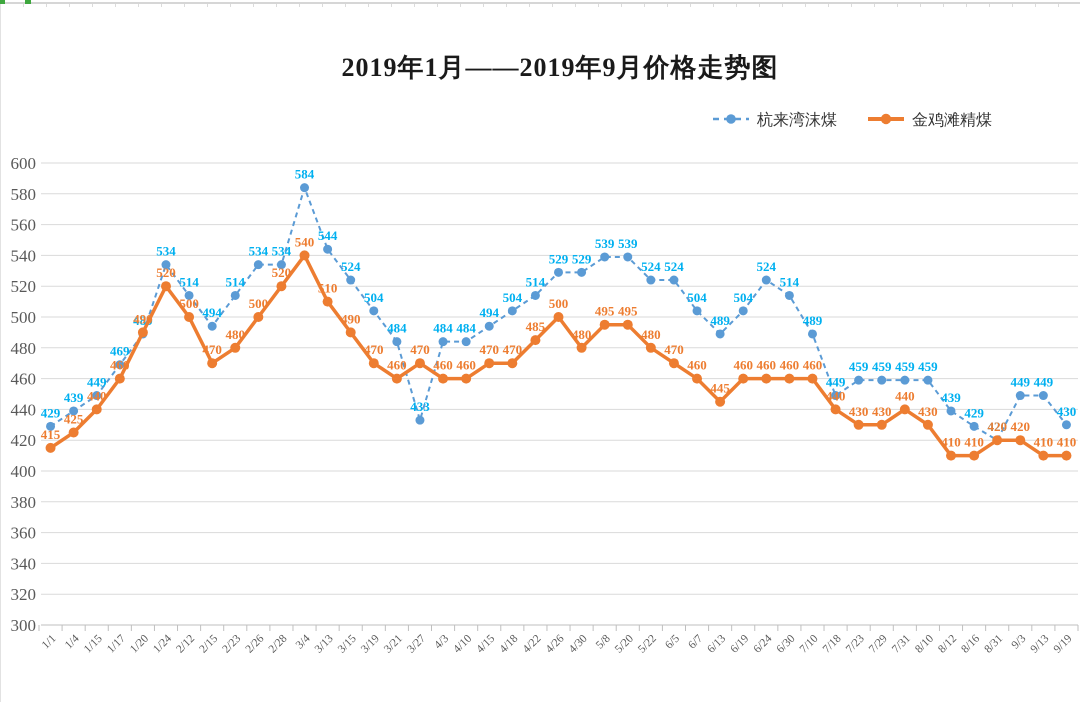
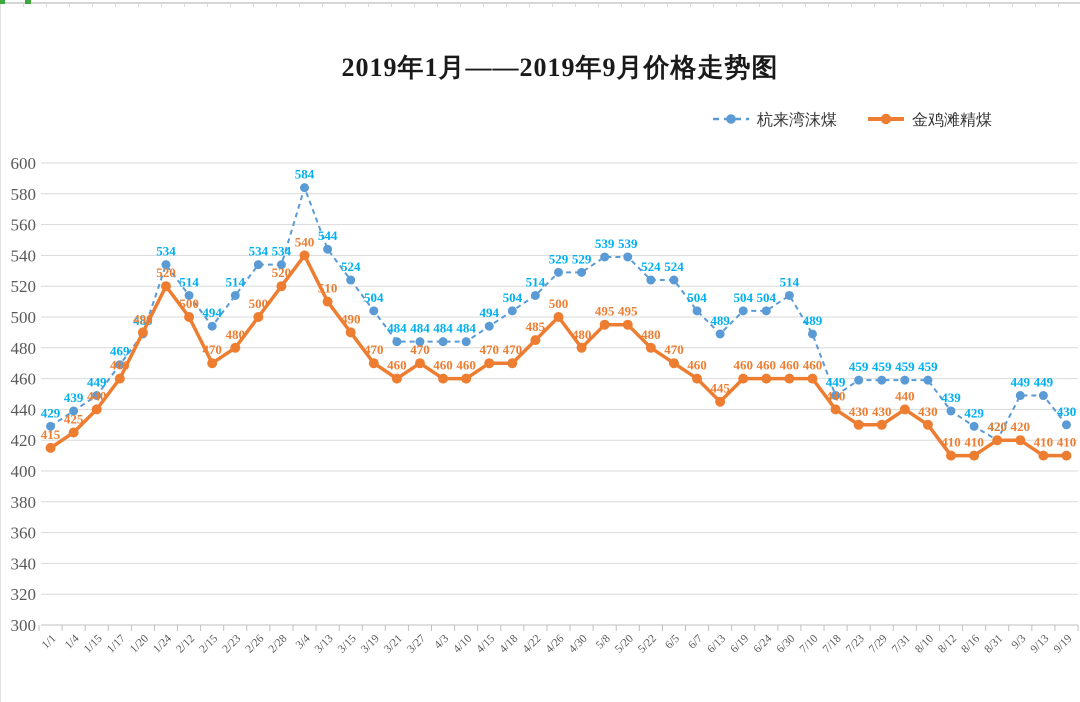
杭来湾沫煤/3/27: 433 -> 484
杭来湾沫煤/6/24: 524 -> 504
